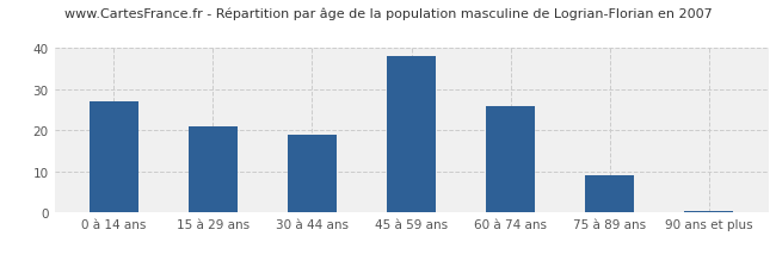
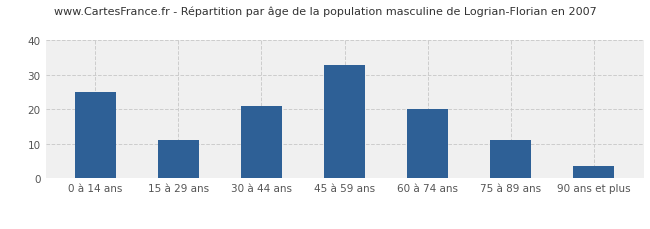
0 à 14 ans: 27.0 -> 25.0
15 à 29 ans: 21.0 -> 11.0
30 à 44 ans: 19.0 -> 21.0
45 à 59 ans: 38.0 -> 33.0
60 à 74 ans: 26.0 -> 20.0
75 à 89 ans: 9.0 -> 11.0
90 ans et plus: 0.5 -> 3.5
